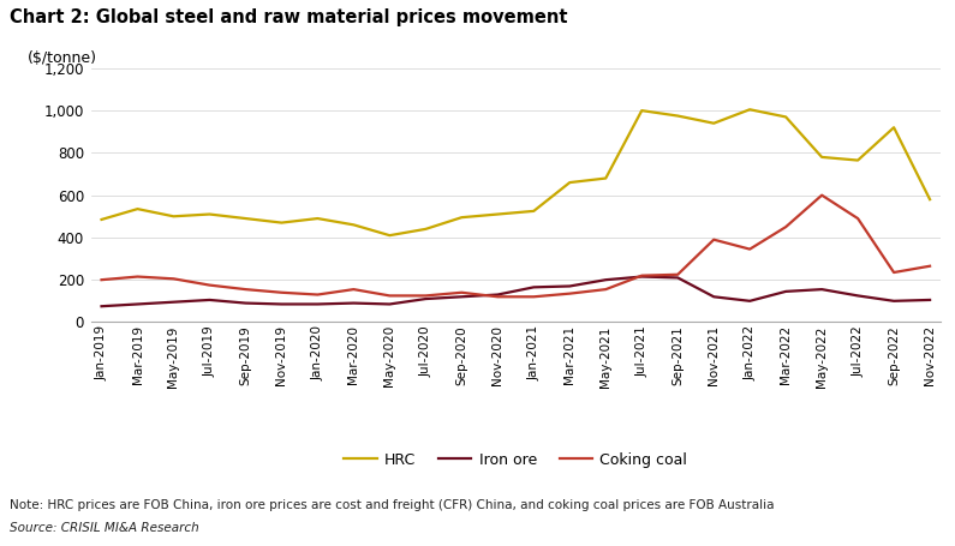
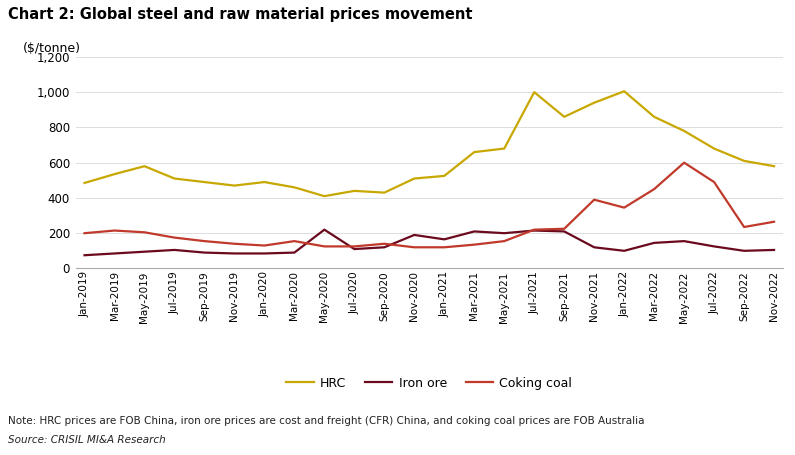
HRC/May-2019: 500 -> 580
Iron ore/May-2020: 80 -> 220
HRC/Sep-2020: 500 -> 430
Iron ore/Nov-2020: 130 -> 190
Iron ore/Mar-2021: 170 -> 210
HRC/Sep-2021: 980 -> 860
HRC/Mar-2022: 970 -> 860
HRC/Jul-2022: 760 -> 680
HRC/Sep-2022: 920 -> 610
